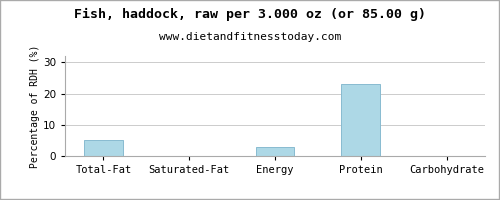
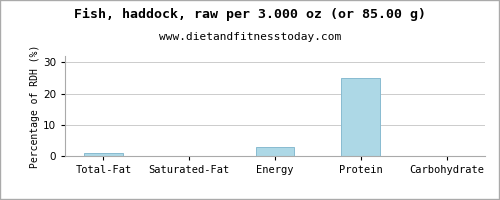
Total-Fat: 5 -> 1
Protein: 23 -> 25
